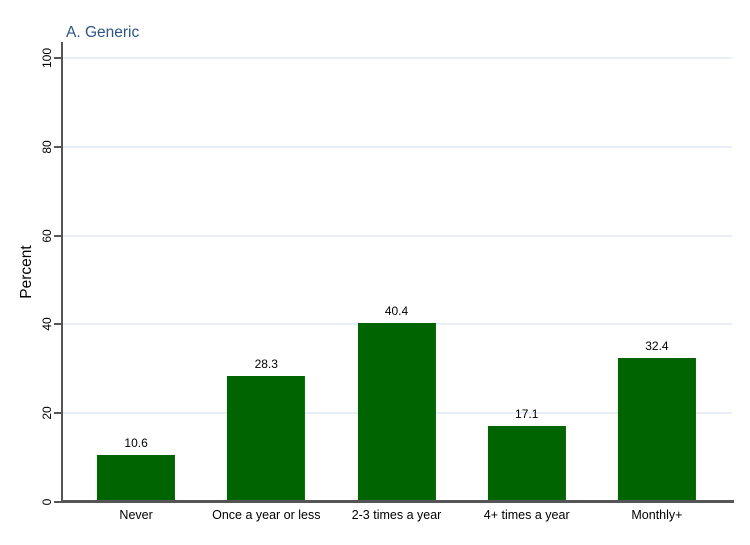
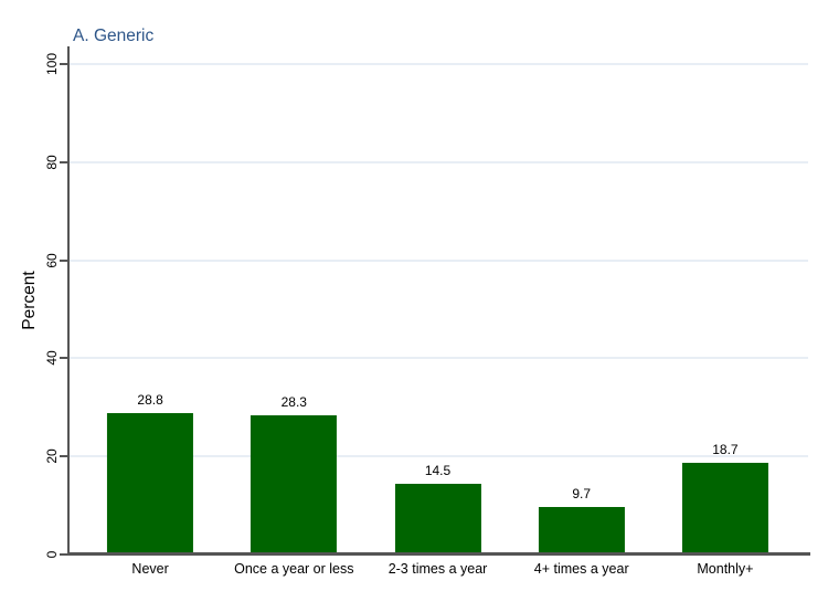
Never: 10.6 -> 28.8
2-3 times a year: 40.4 -> 14.5
4+ times a year: 17.1 -> 9.7
Monthly+: 32.4 -> 18.7
